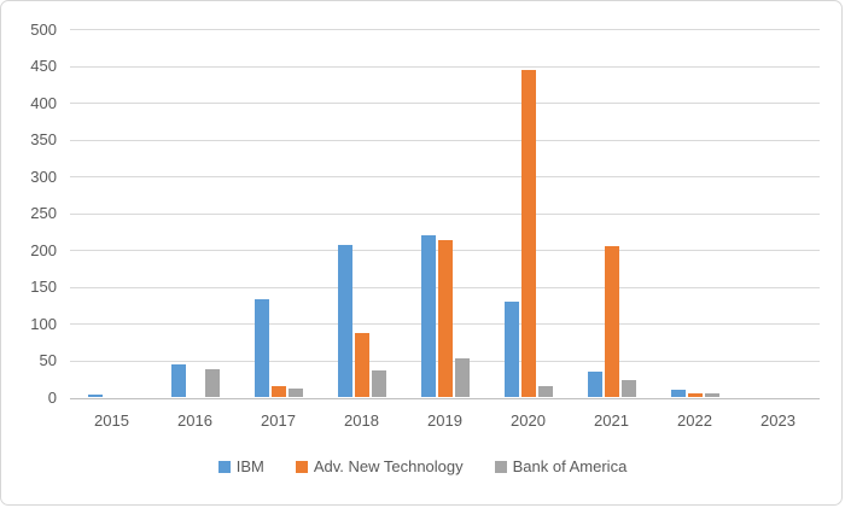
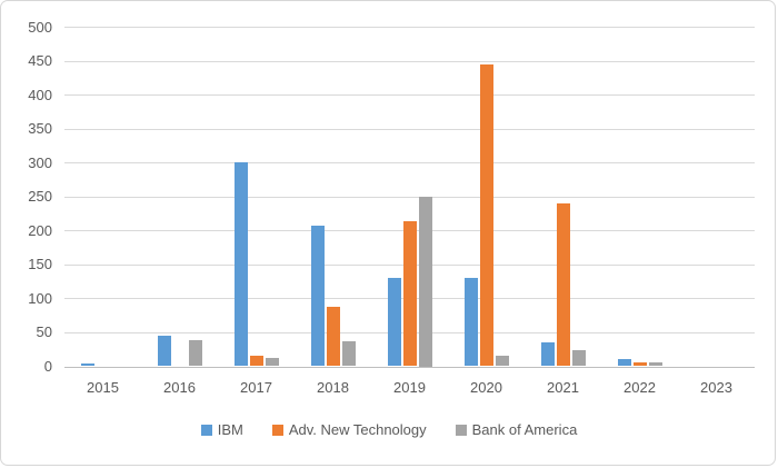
IBM/2017: 130 -> 300
IBM/2019: 220 -> 130
Bank of America/2019: 50 -> 250
Adv. New Technology/2021: 210 -> 240
